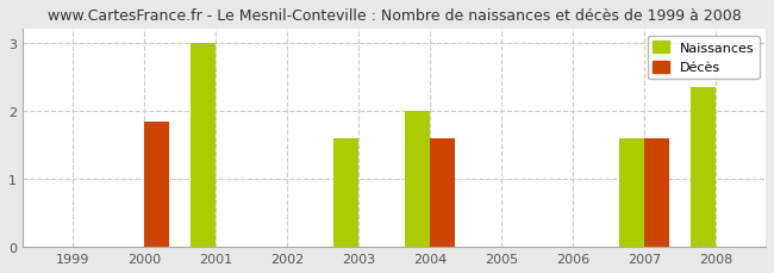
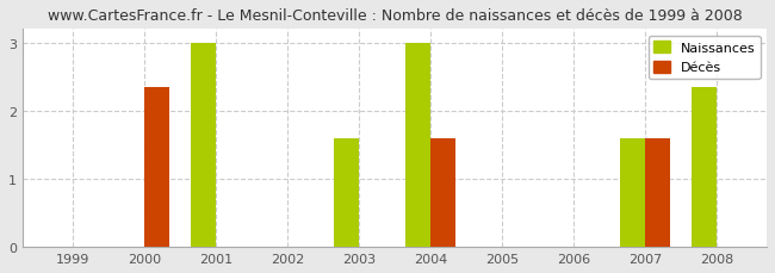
Décès/2000: 1.84 -> 2.35
Naissances/2004: 2.00 -> 3.00
